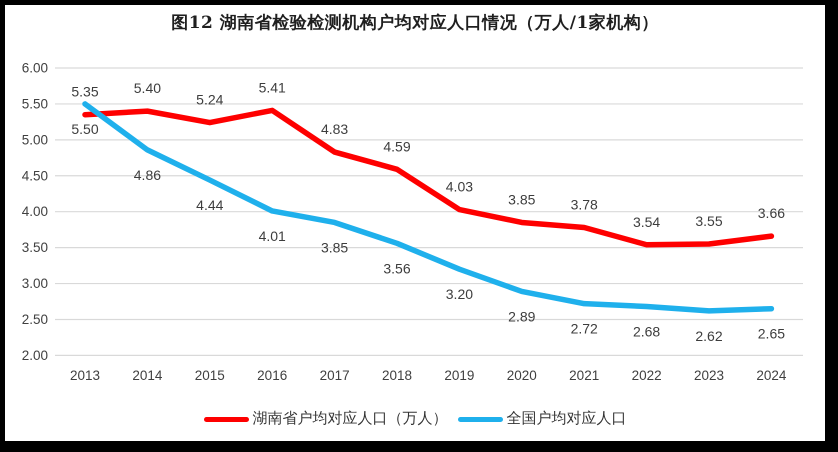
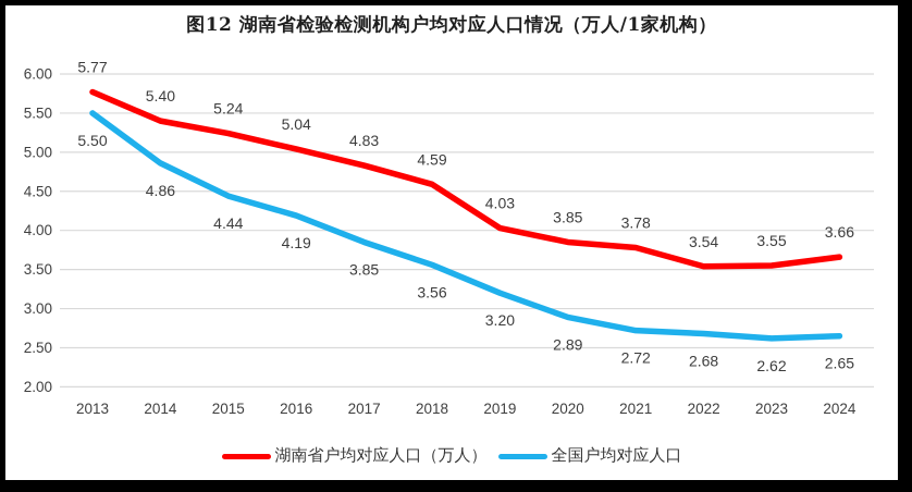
湖南省户均对应人口（万人）/2013: 5.35 -> 5.77
湖南省户均对应人口（万人）/2016: 5.41 -> 5.04
全国户均对应人口/2016: 4.01 -> 4.19
